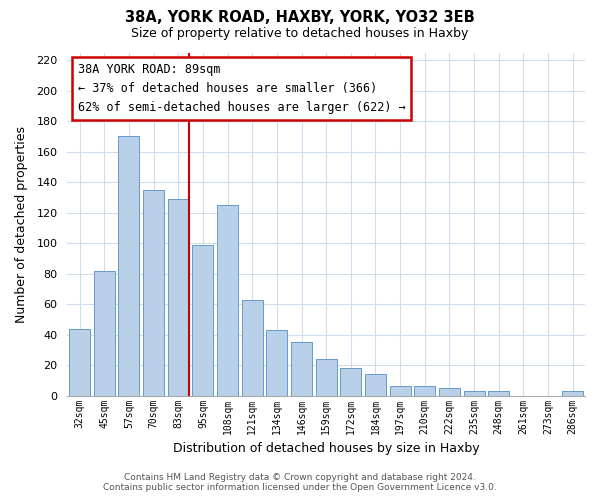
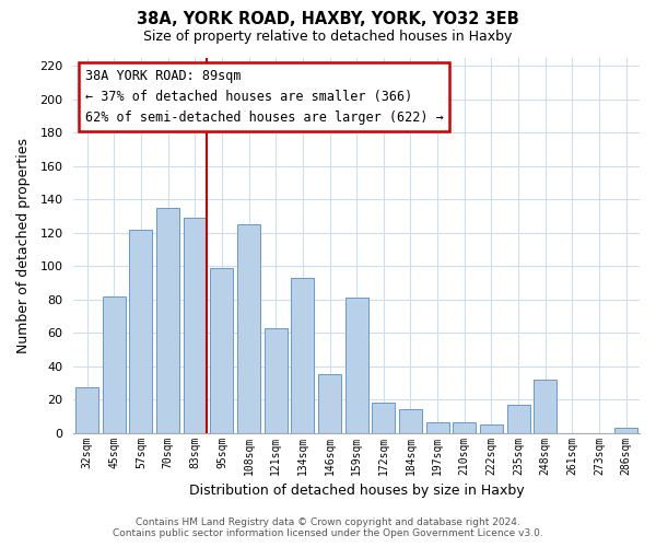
32sqm: 44 -> 27
57sqm: 170 -> 122
134sqm: 43 -> 93
159sqm: 24 -> 81
235sqm: 3 -> 17
248sqm: 3 -> 32
